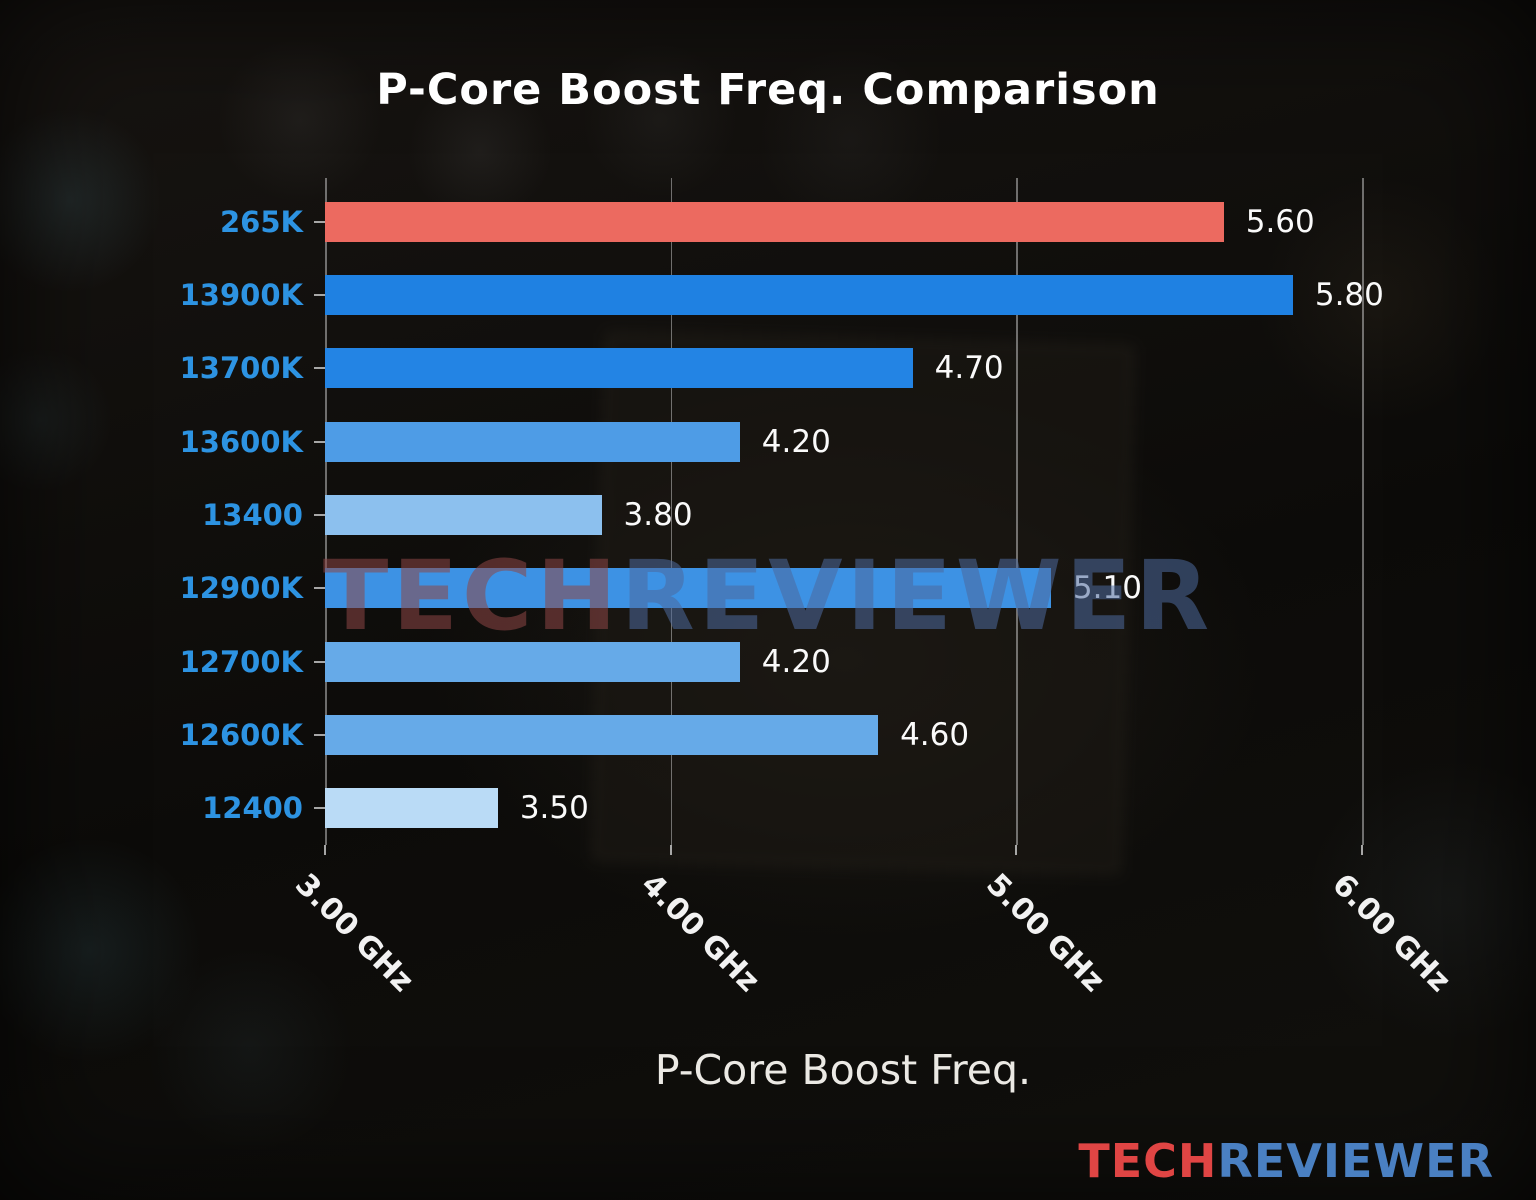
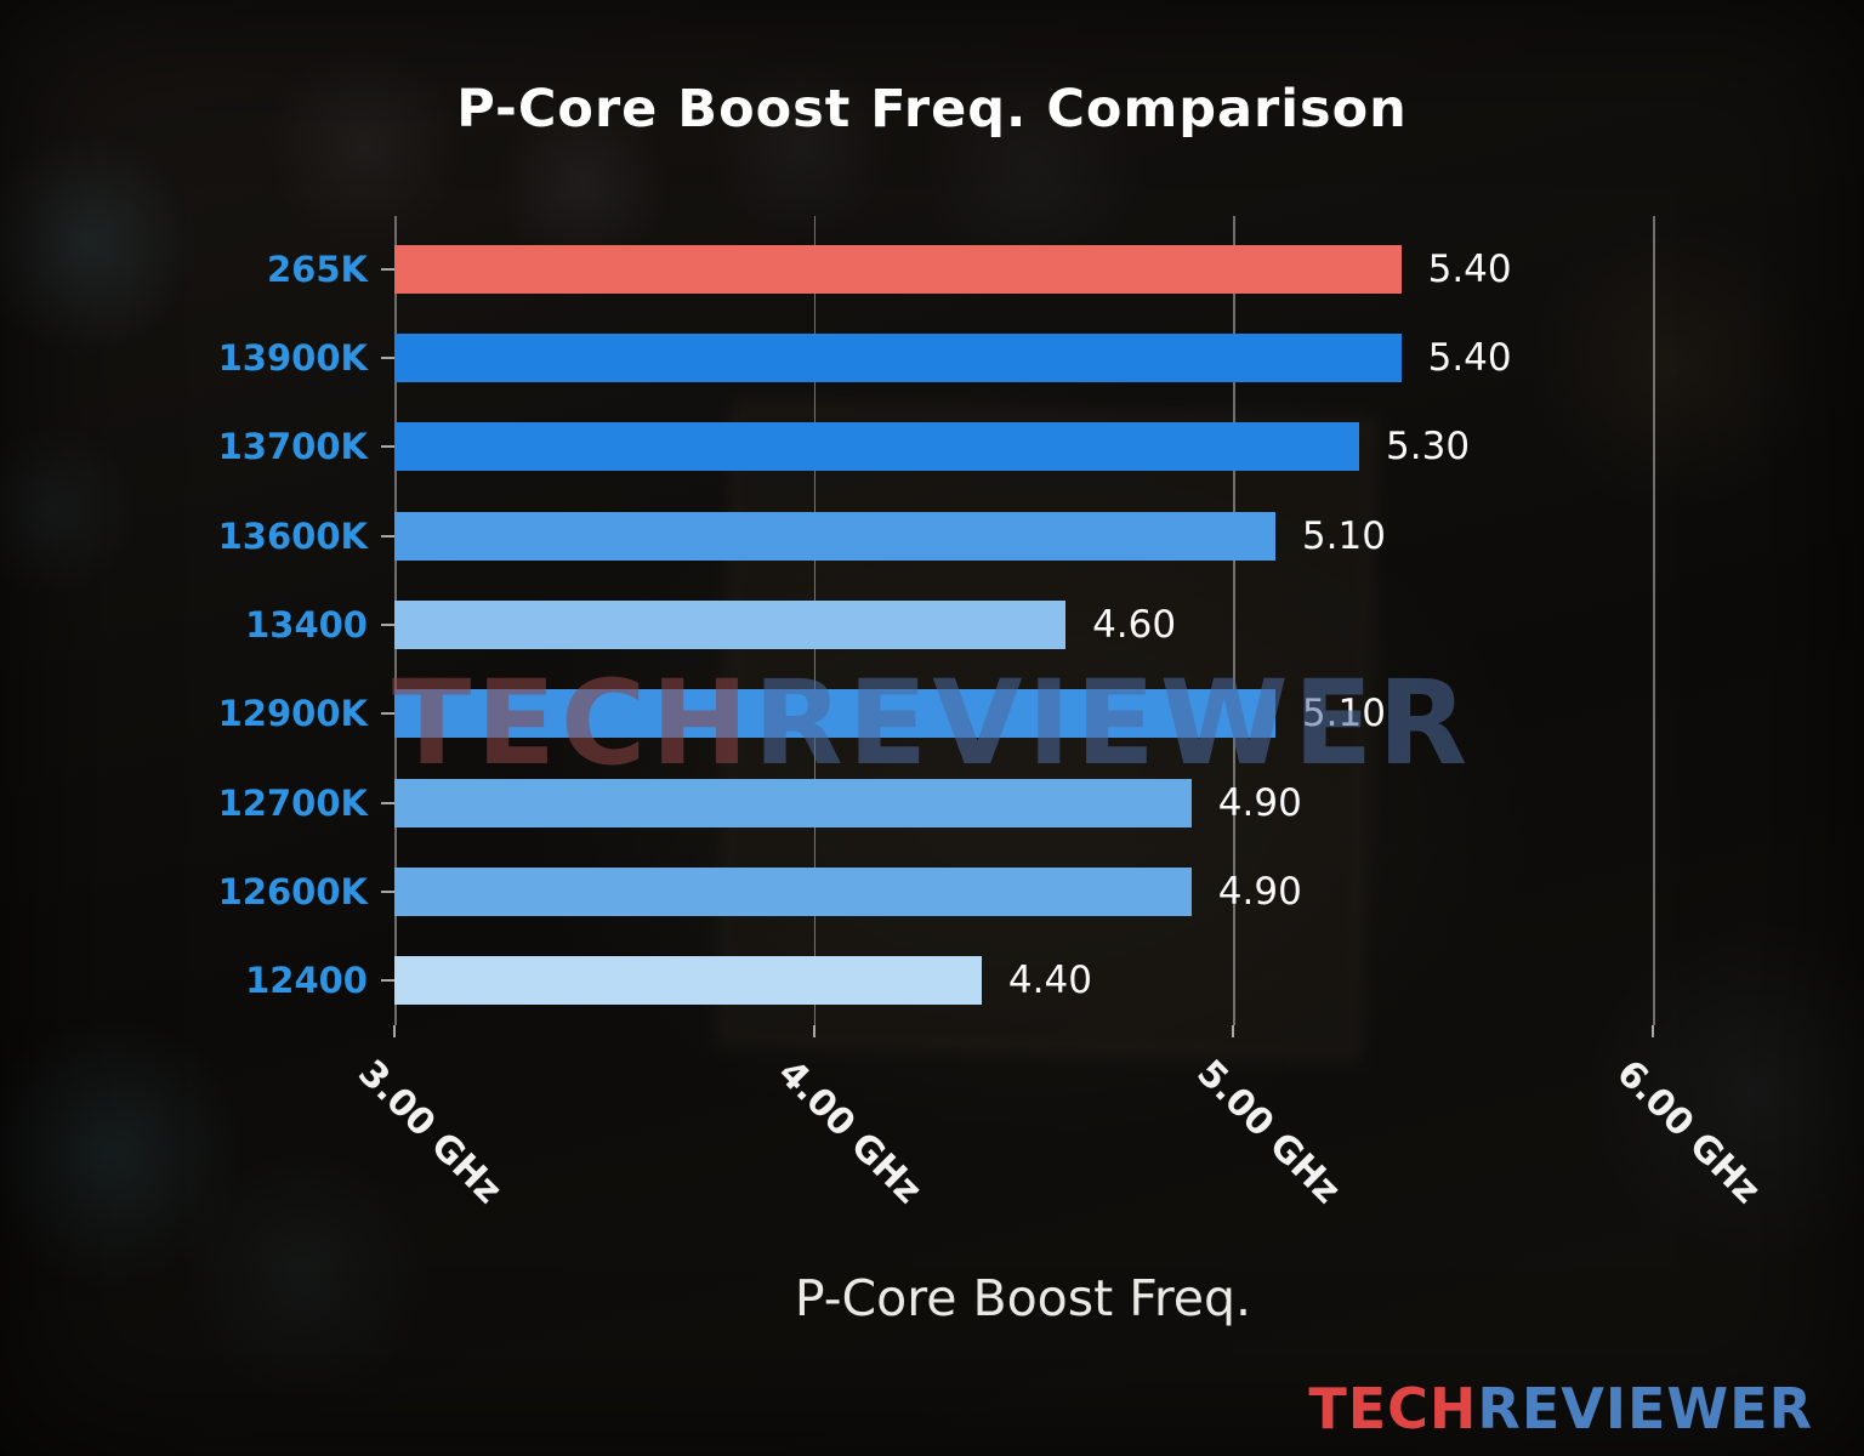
265K: 5.60 -> 5.40
13900K: 5.80 -> 5.40
13700K: 4.70 -> 5.30
13600K: 4.20 -> 5.10
13400: 3.80 -> 4.60
12700K: 4.20 -> 4.90
12600K: 4.60 -> 4.90
12400: 3.50 -> 4.40
